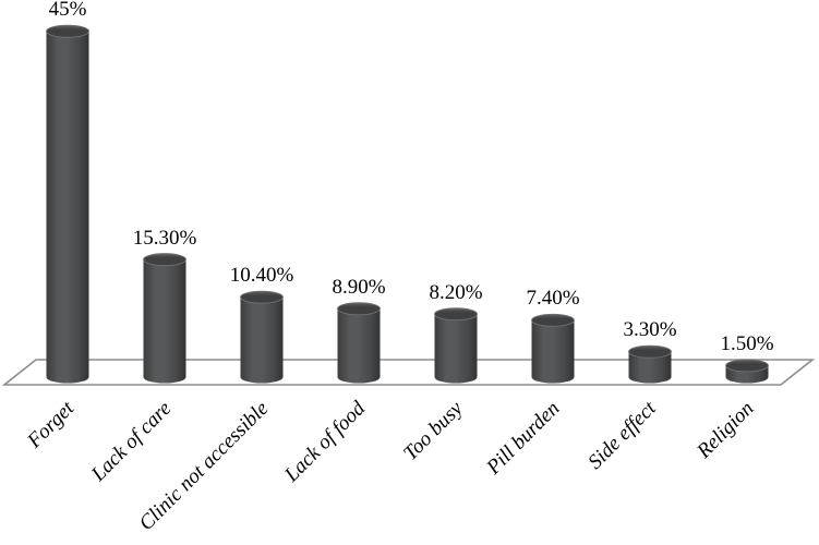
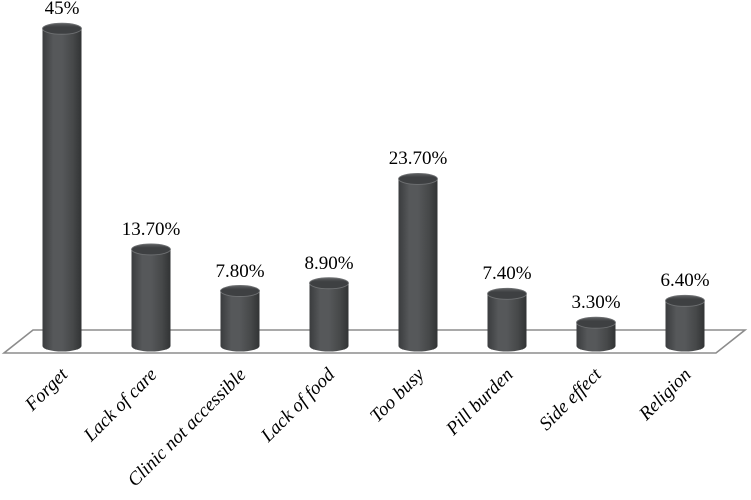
Lack of care: 15.30% -> 13.70%
Clinic not accessible: 10.40% -> 7.80%
Too busy: 8.20% -> 23.70%
Religion: 1.50% -> 6.40%
